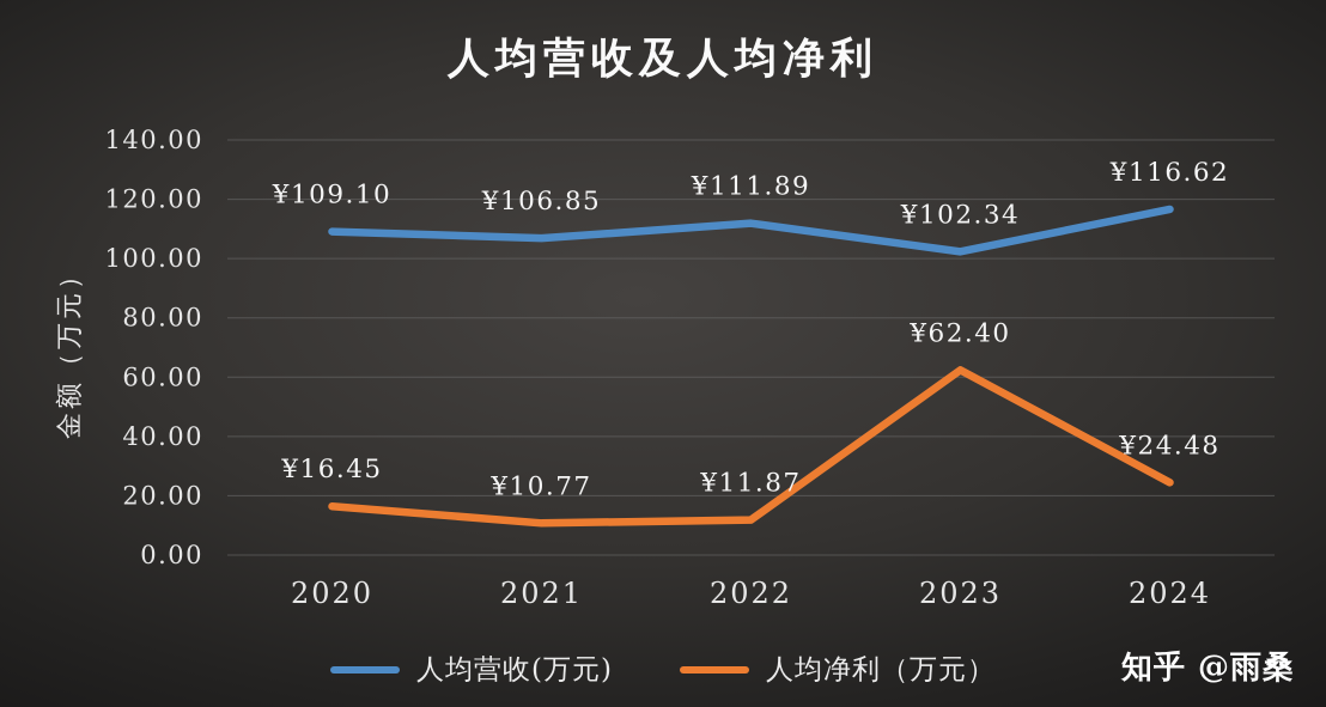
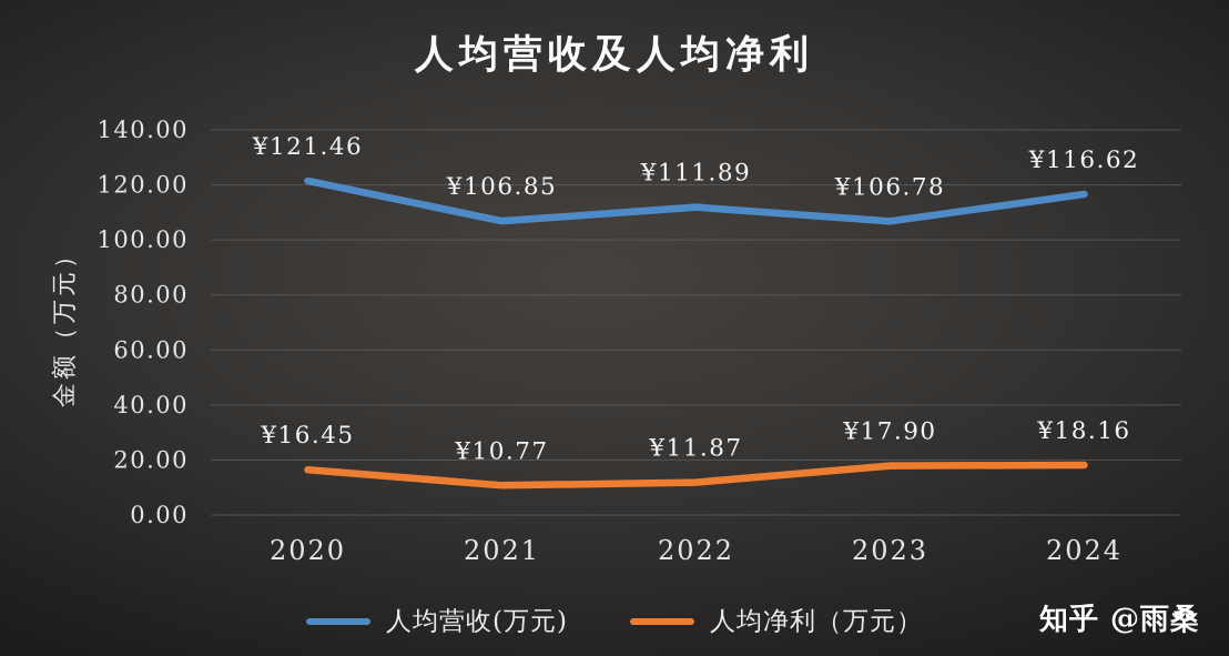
人均营收(万元)/2020: ¥109.10 -> ¥121.46
人均营收(万元)/2023: ¥102.34 -> ¥106.78
人均净利（万元）/2023: ¥62.40 -> ¥17.90
人均净利（万元）/2024: ¥24.48 -> ¥18.16
